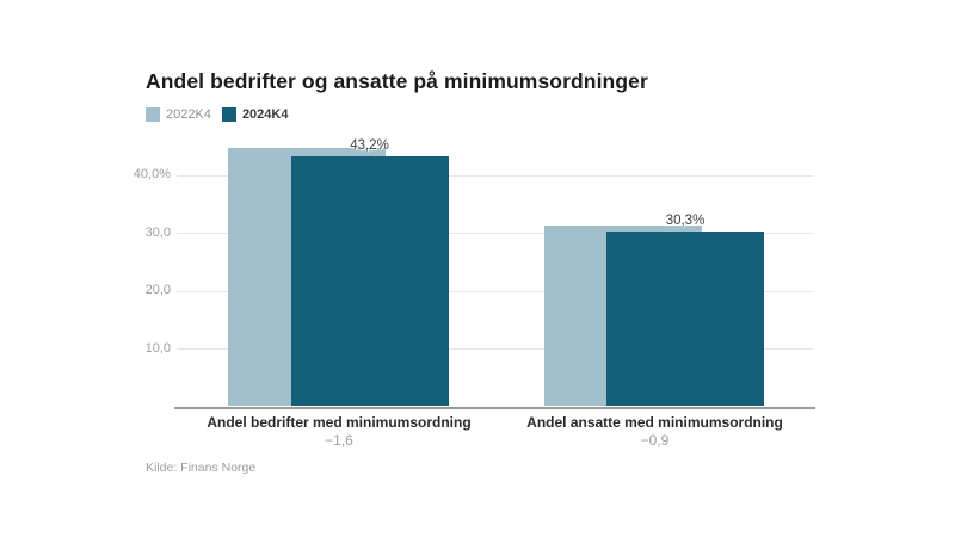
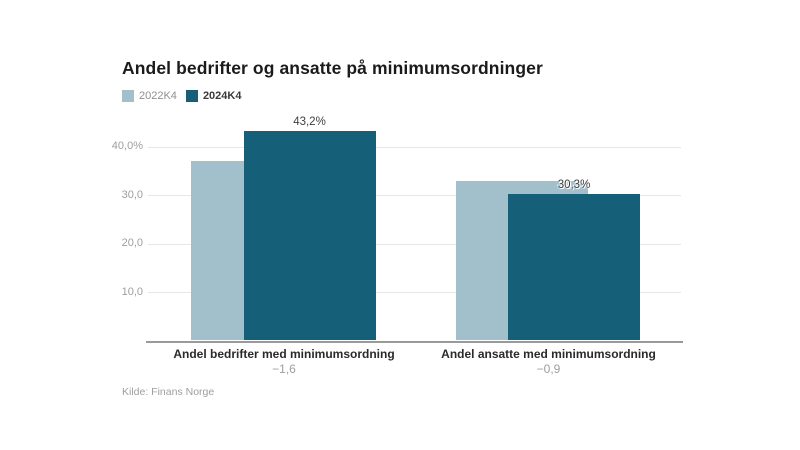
2022K4/Andel bedrifter med minimumsordning: 45% -> 37%
2022K4/Andel ansatte med minimumsordning: 31% -> 33%
